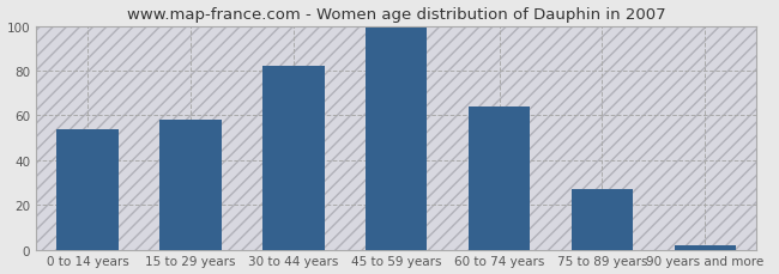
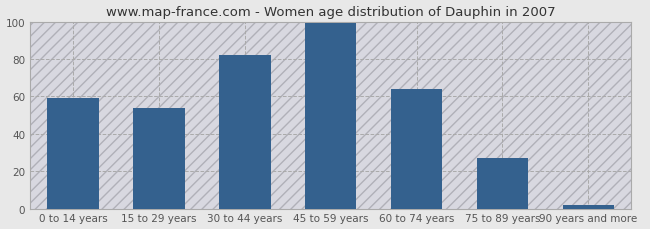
0 to 14 years: 54 -> 59
15 to 29 years: 58 -> 54
